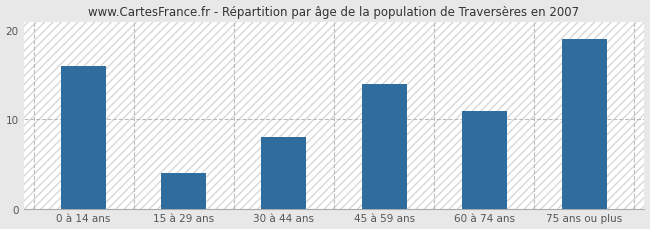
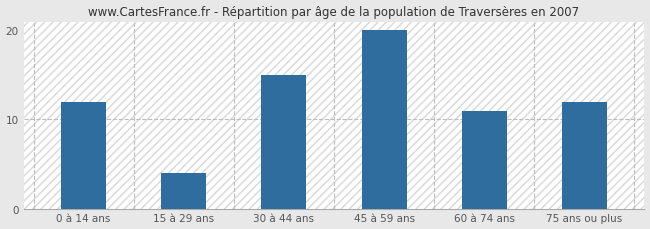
0 à 14 ans: 16 -> 12
30 à 44 ans: 8 -> 15
45 à 59 ans: 14 -> 20
75 ans ou plus: 19 -> 12
